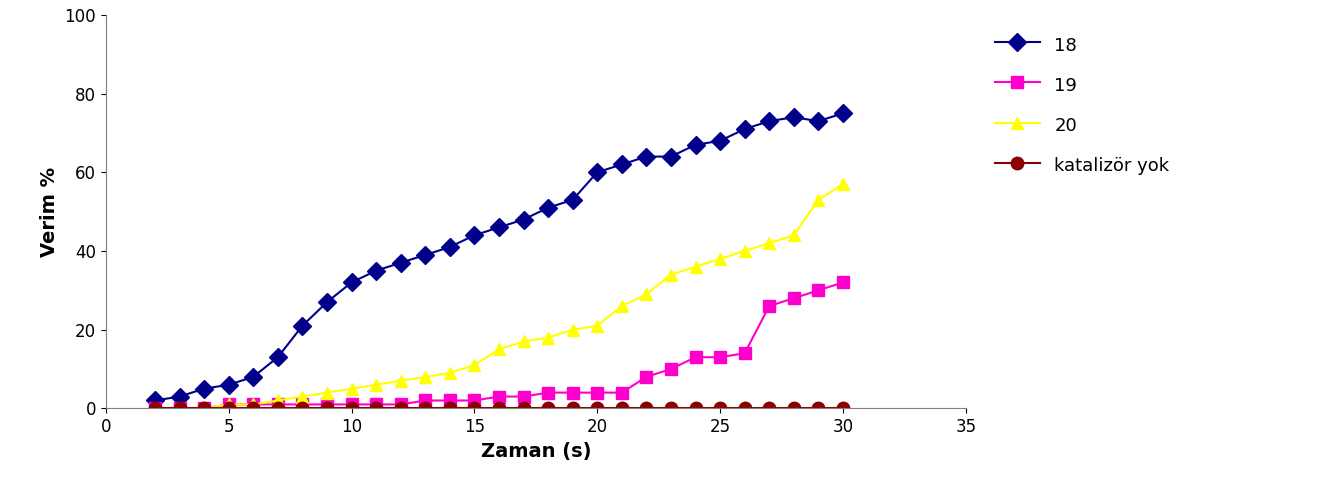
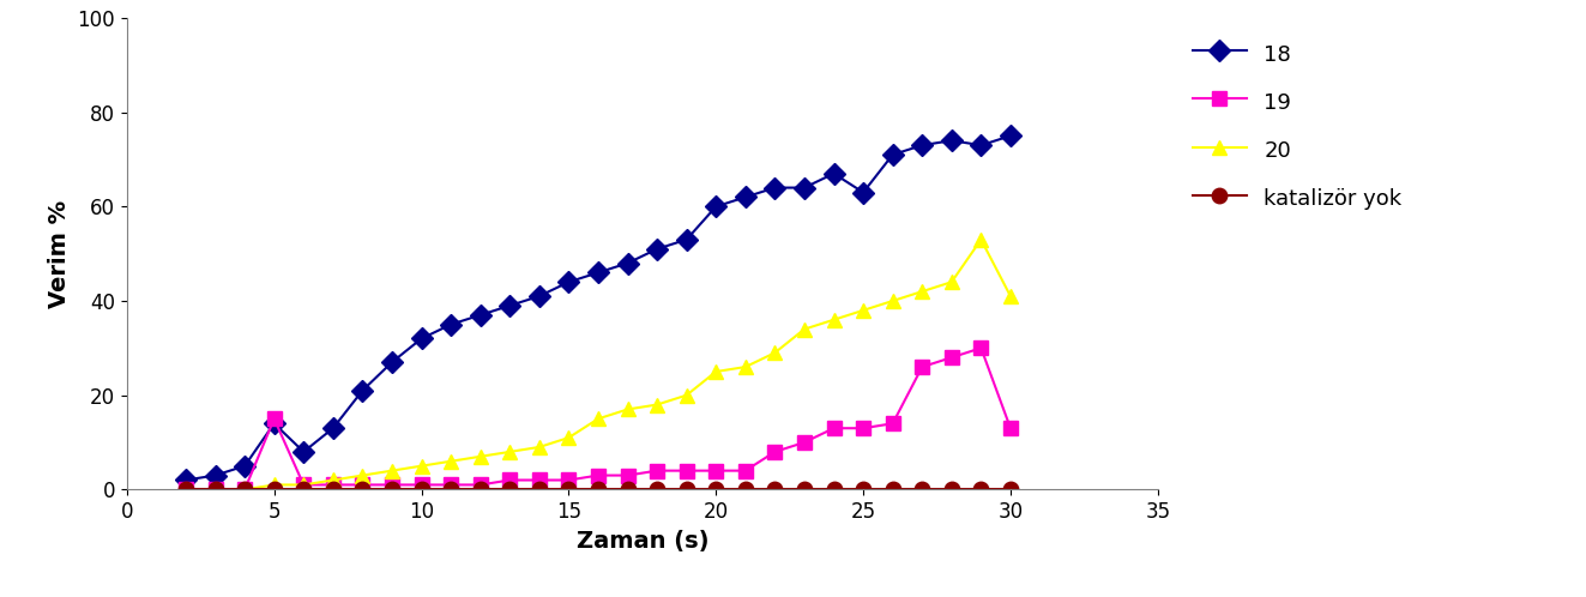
18/5: 6 -> 14
19/5: 1 -> 15
20/20: 21 -> 25
18/25: 68 -> 63
19/30: 32 -> 13
20/30: 57 -> 41
